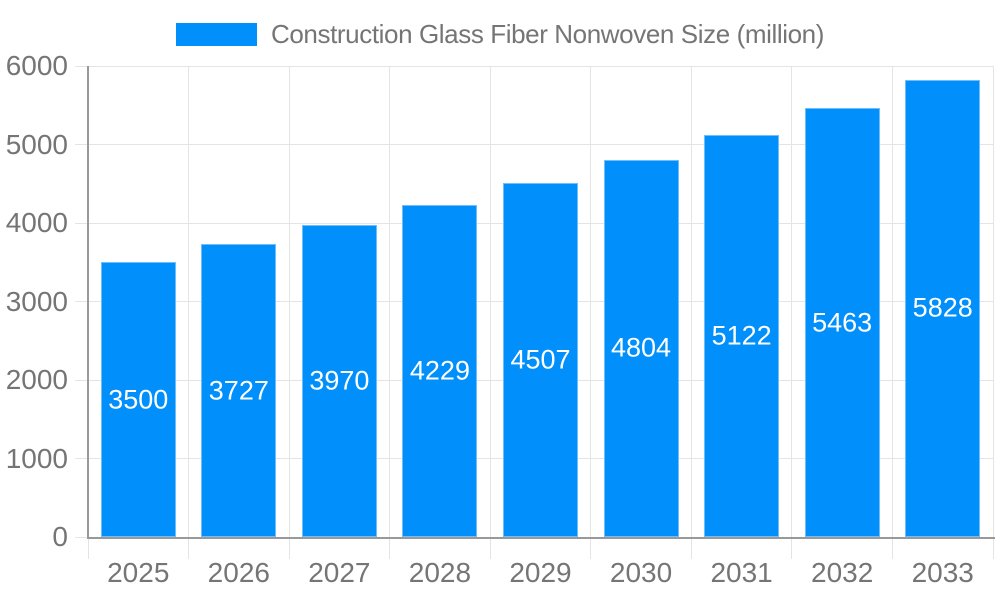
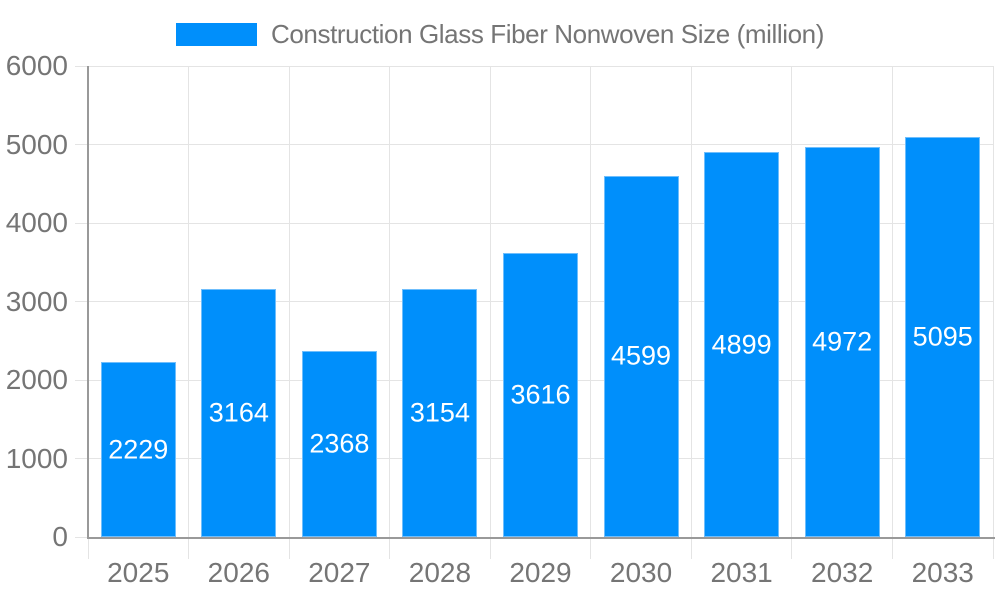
2025: 3500 -> 2229
2026: 3727 -> 3164
2027: 3970 -> 2368
2028: 4229 -> 3154
2029: 4507 -> 3616
2030: 4804 -> 4599
2031: 5122 -> 4899
2032: 5463 -> 4972
2033: 5828 -> 5095
